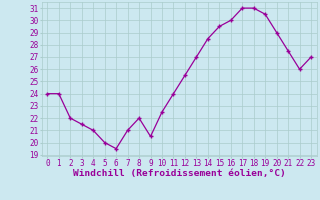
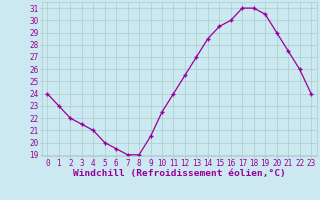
1: 24.0 -> 23.0
7: 21.0 -> 19.0
8: 22.0 -> 19.0
23: 27.0 -> 24.0
